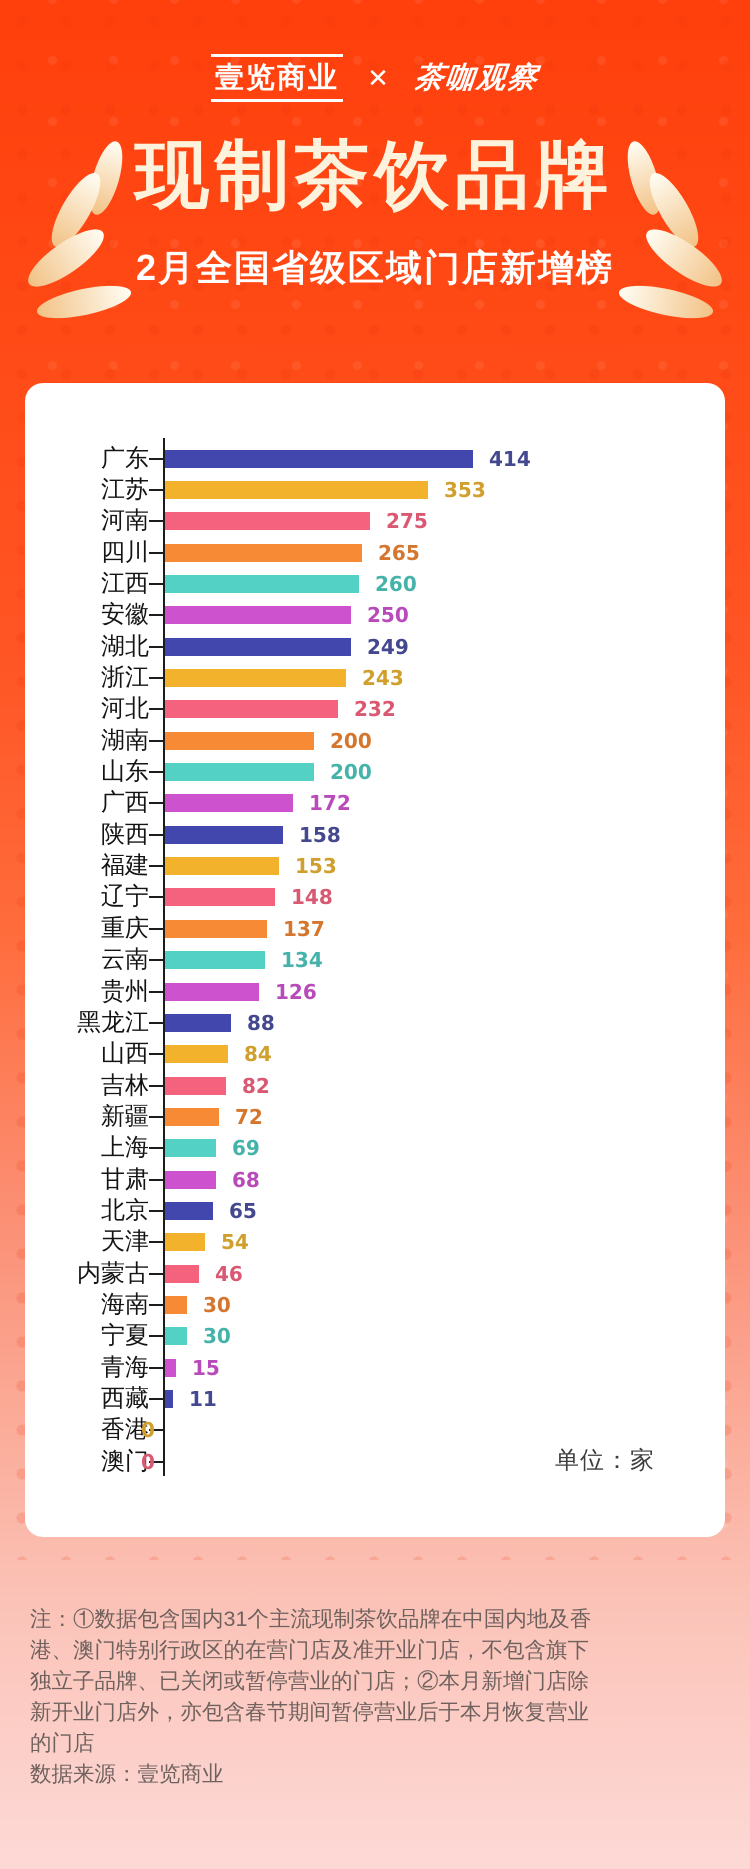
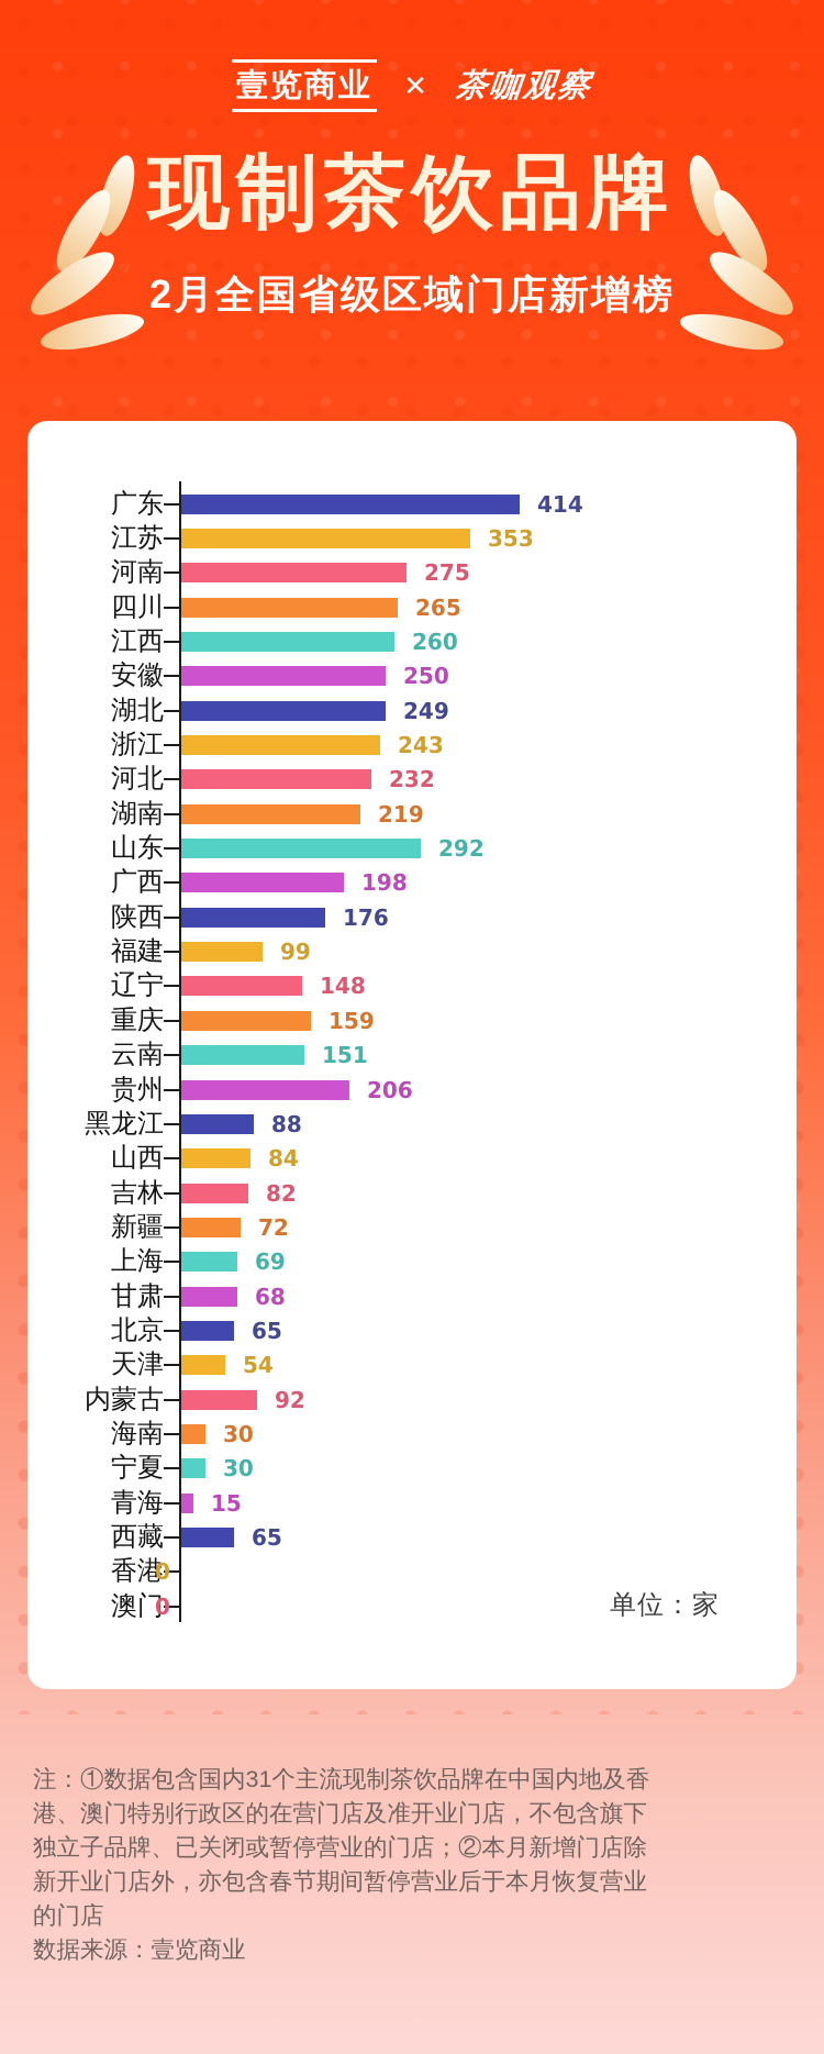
湖南: 200 -> 219
山东: 200 -> 292
广西: 172 -> 198
陕西: 158 -> 176
福建: 153 -> 99
重庆: 137 -> 159
云南: 134 -> 151
贵州: 126 -> 206
内蒙古: 46 -> 92
西藏: 11 -> 65
